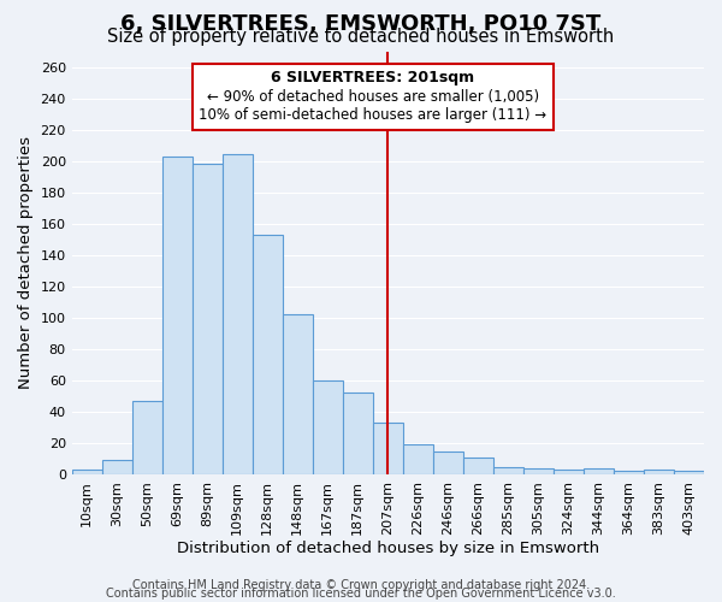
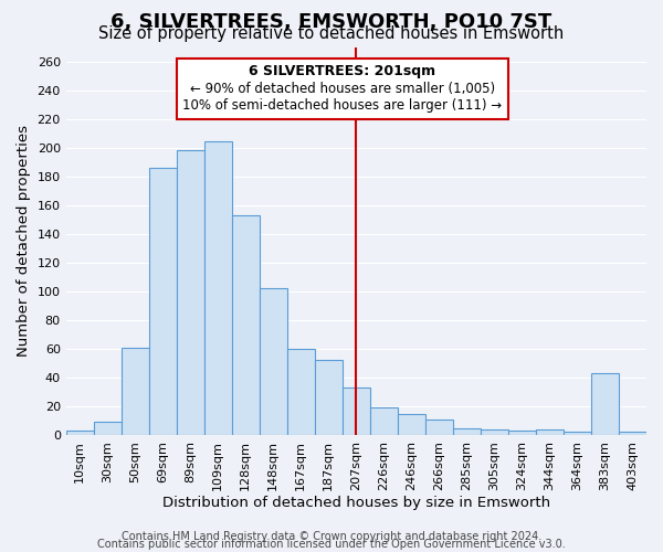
50sqm: 47 -> 61
69sqm: 203 -> 186
383sqm: 3 -> 43
